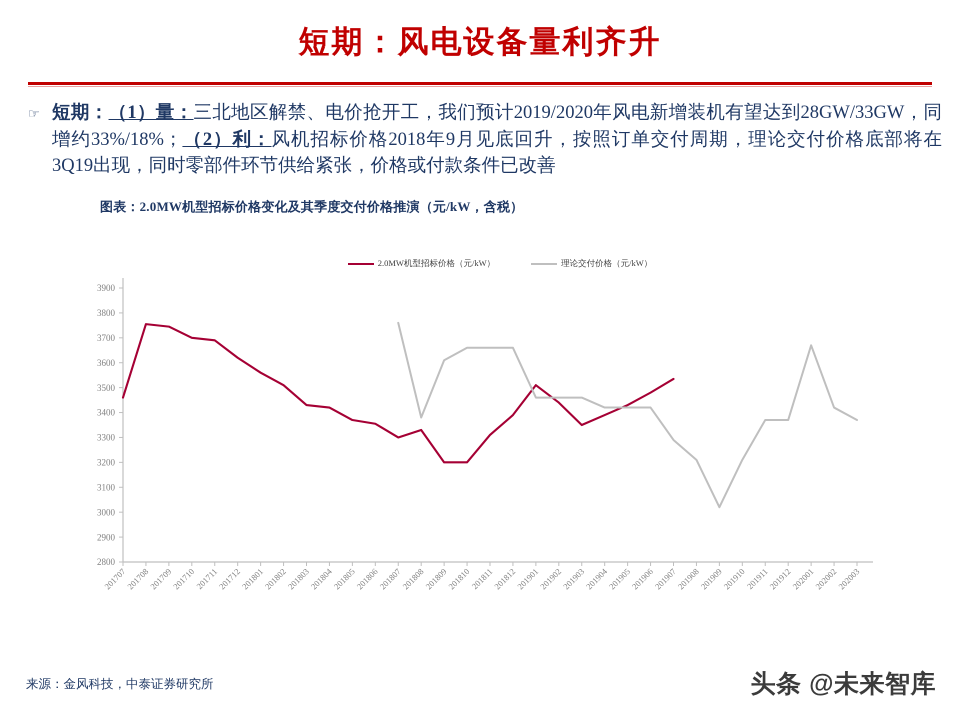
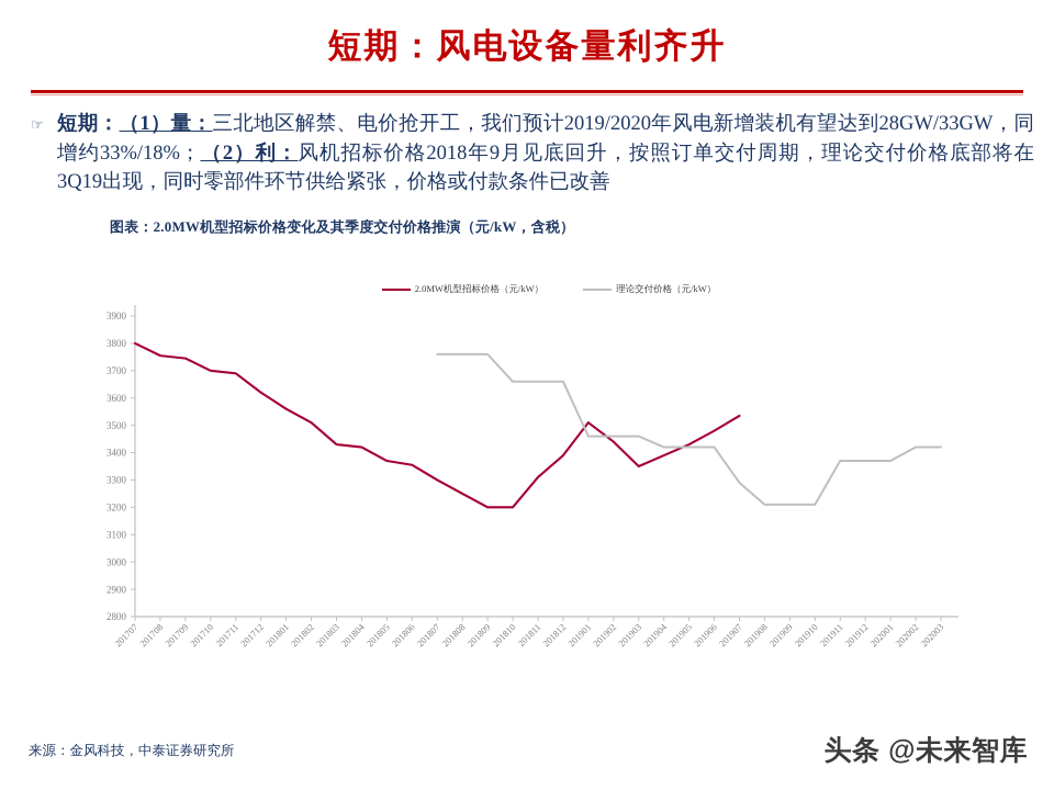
2.0MW机型招标价格（元/kW）/201707: 3460 -> 3800
2.0MW机型招标价格（元/kW）/201808: 3330 -> 3250
理论交付价格（元/kW）/201808: 3380 -> 3760
理论交付价格（元/kW）/201809: 3610 -> 3760
理论交付价格（元/kW）/201909: 3020 -> 3210
理论交付价格（元/kW）/202001: 3670 -> 3370
理论交付价格（元/kW）/202003: 3370 -> 3420
